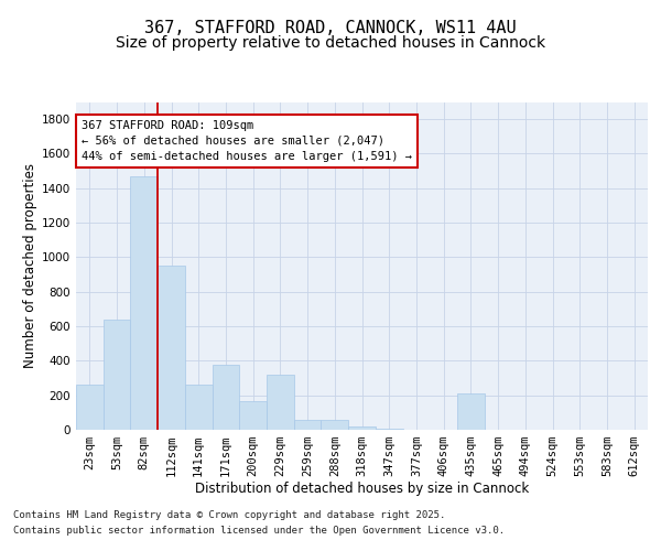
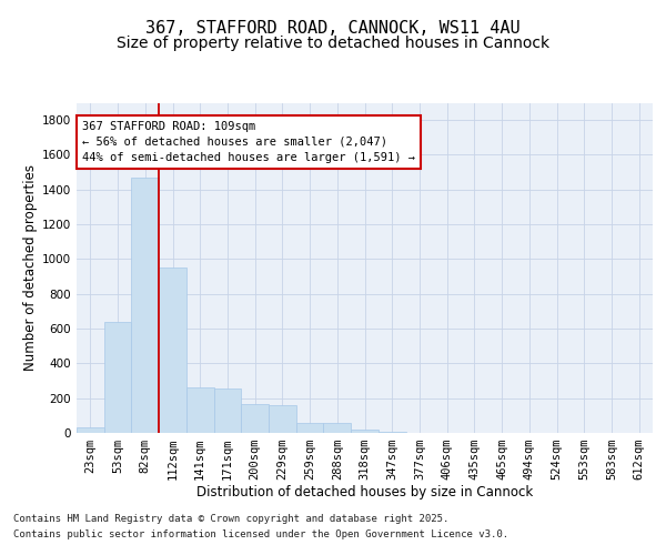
23sqm: 260 -> 30
171sqm: 380 -> 260
229sqm: 320 -> 160
435sqm: 210 -> 0
